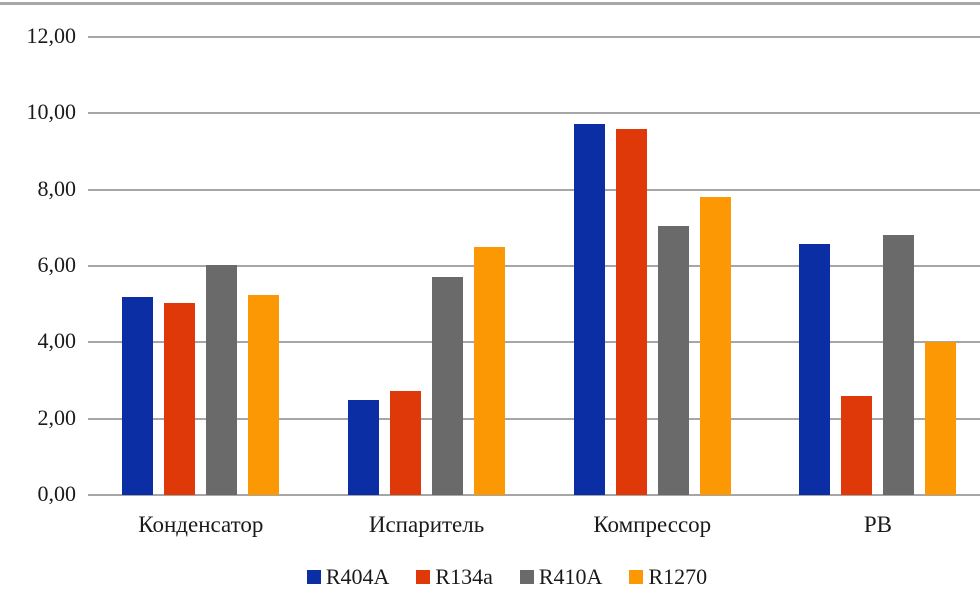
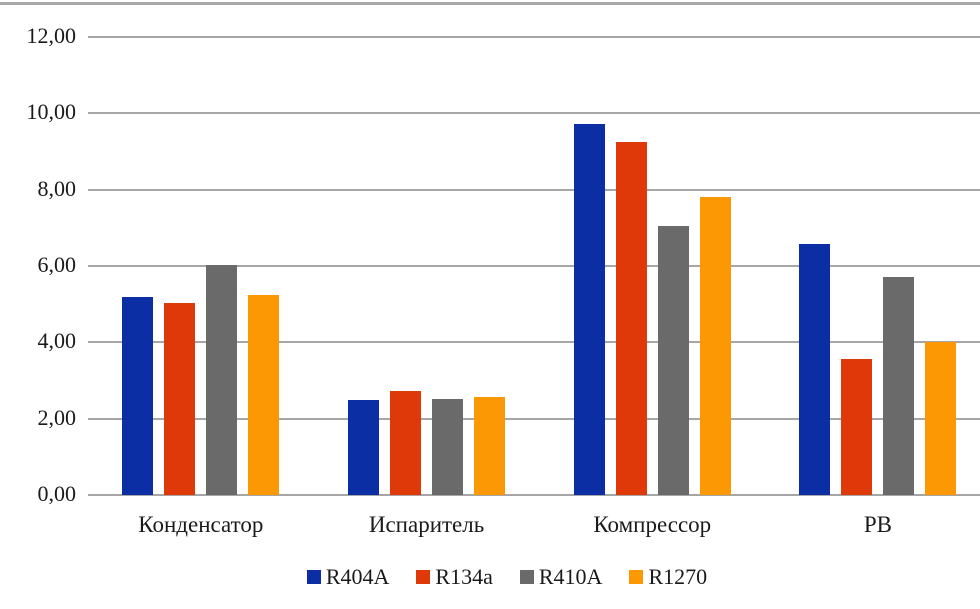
R410A/Испаритель: 5,7 -> 2,5
R1270/Испаритель: 6,5 -> 2,6
R134a/Компрессор: 9,6 -> 9,2
R134a/РВ: 2,6 -> 3,6
R410A/РВ: 6,8 -> 5,7
